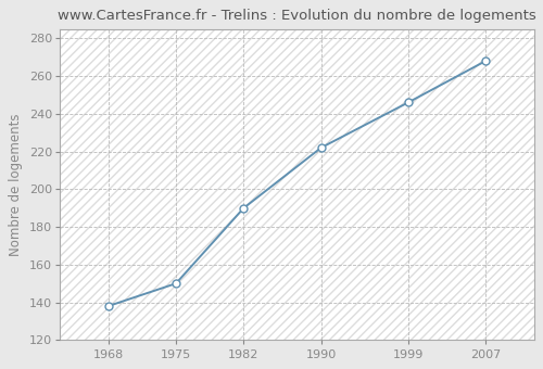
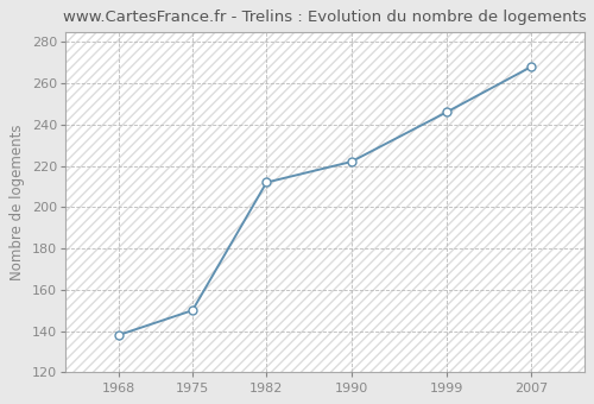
1982: 190 -> 212
